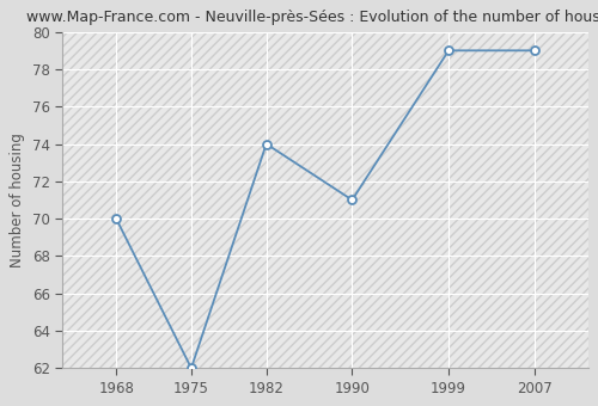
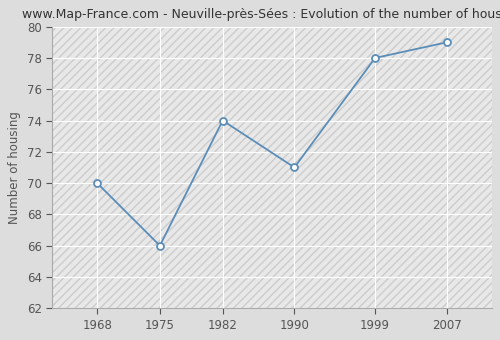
1975: 62 -> 66
1999: 79 -> 78
